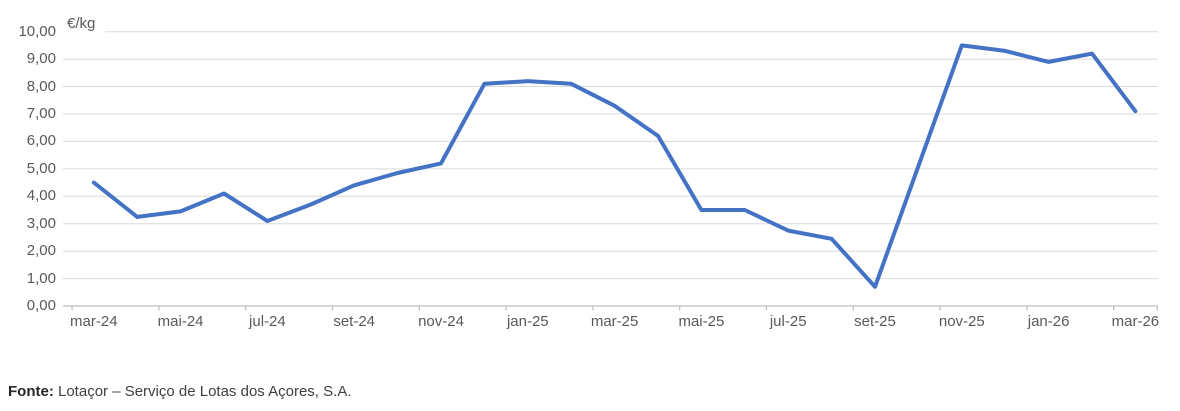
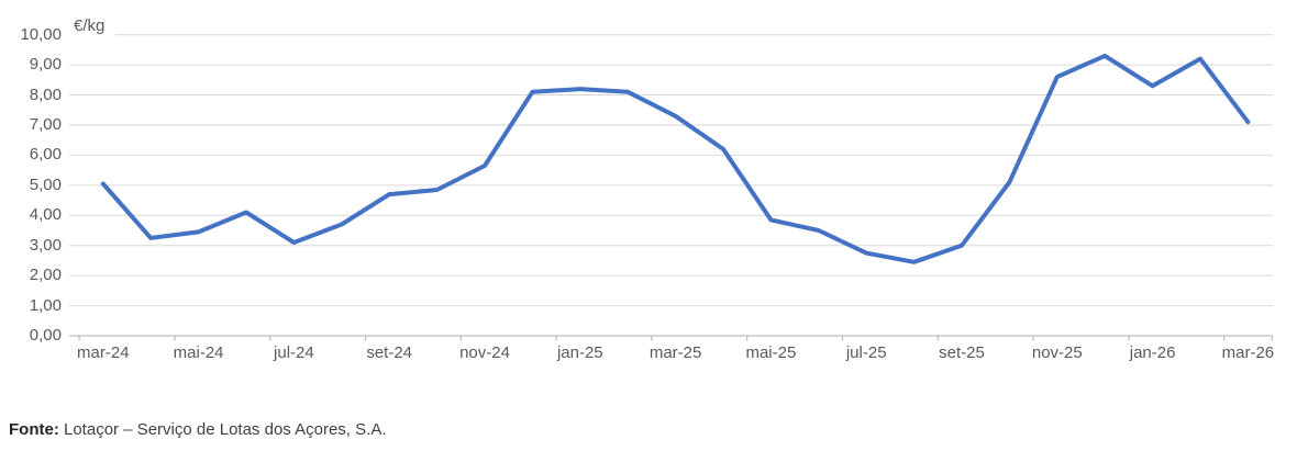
mar-24: 4,5 -> 5,0
set-24: 4,4 -> 4,7
nov-24: 5,2 -> 5,7
mai-25: 3,5 -> 3,9
set-25: 0,7 -> 3,0
nov-25: 9,5 -> 8,6
jan-26: 8,9 -> 8,3
